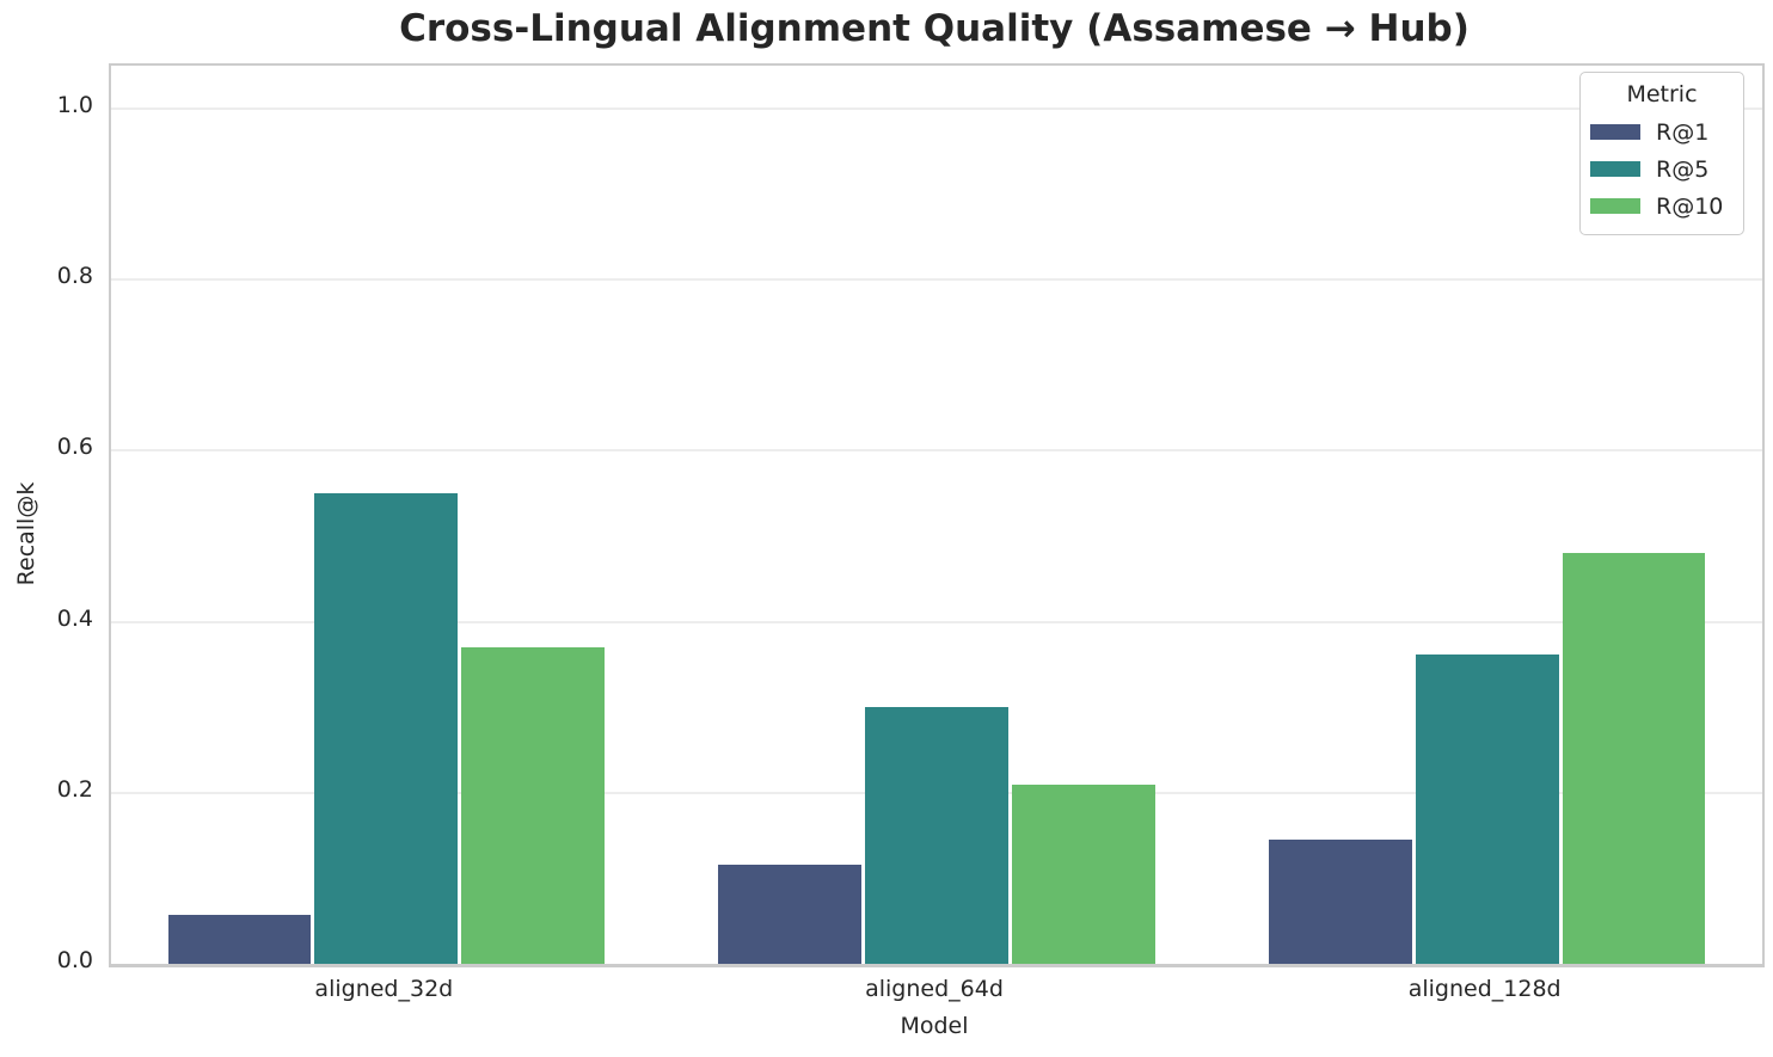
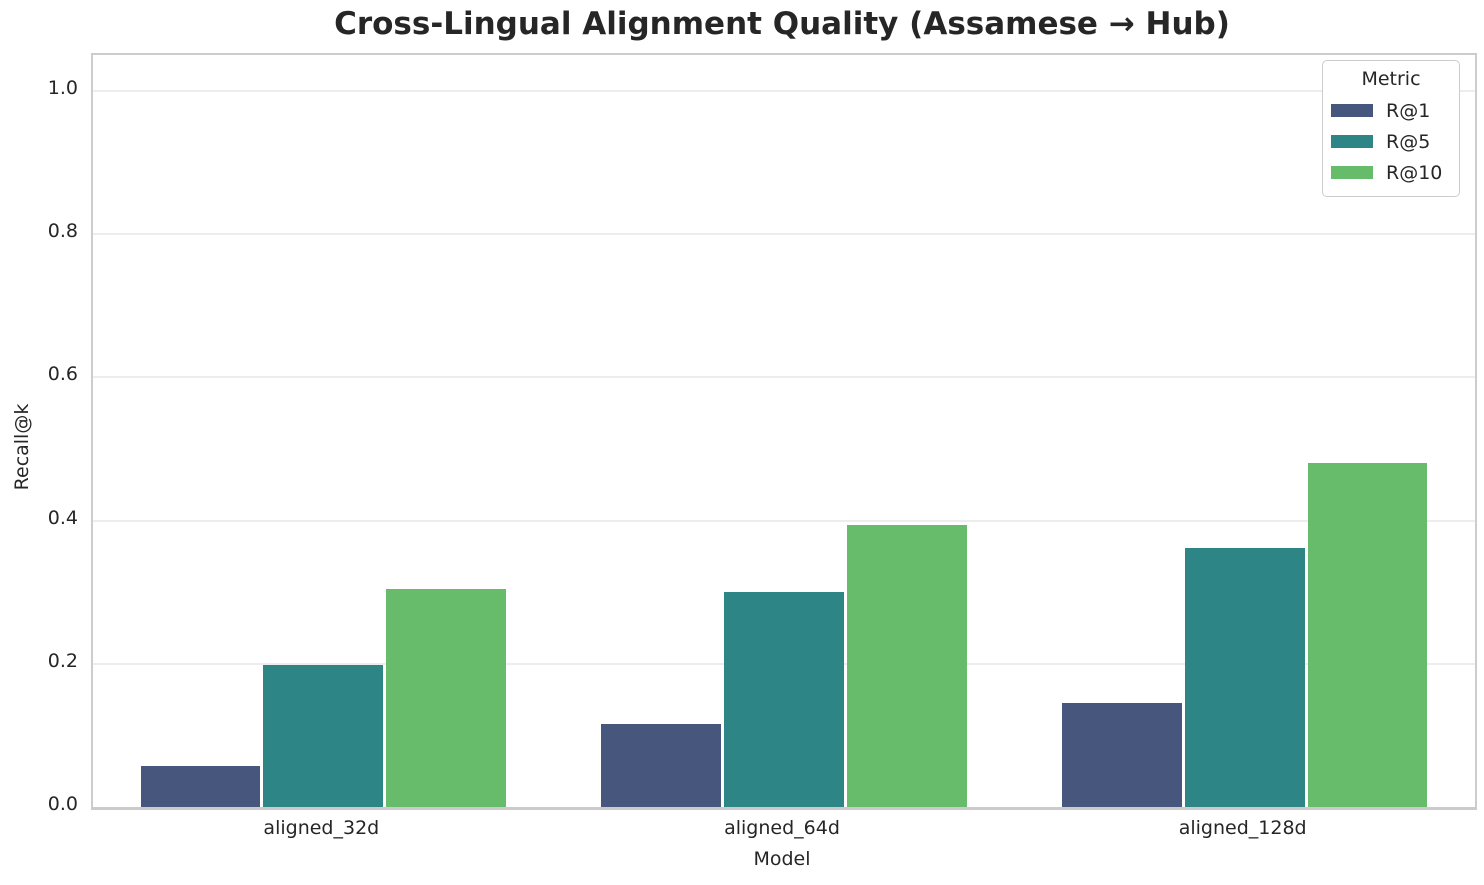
R@5/aligned_32d: 0.55 -> 0.20
R@10/aligned_32d: 0.37 -> 0.30
R@10/aligned_64d: 0.21 -> 0.39
